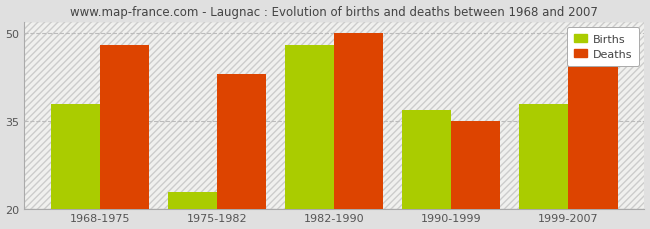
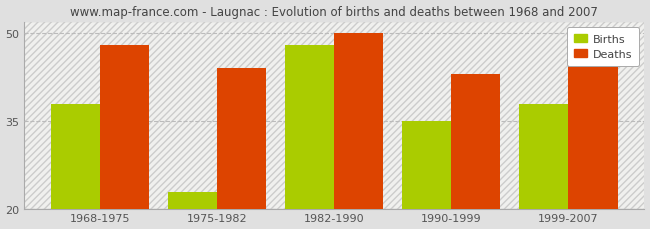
Deaths/1975-1982: 43 -> 44
Births/1990-1999: 37 -> 35
Deaths/1990-1999: 35 -> 43
